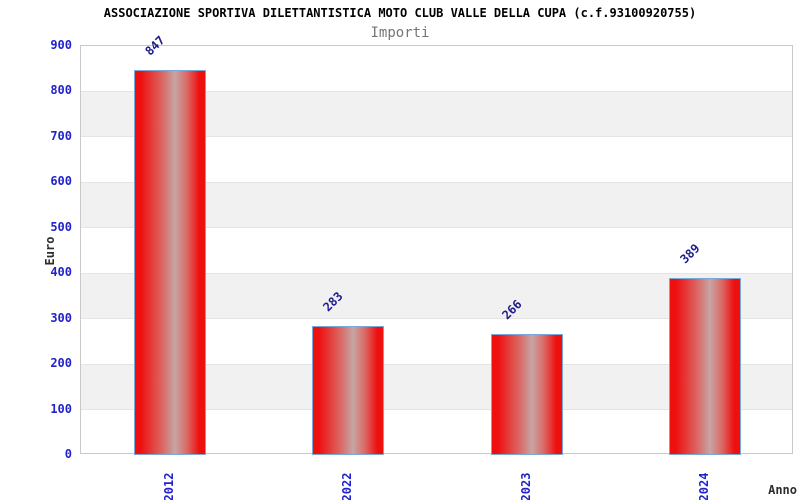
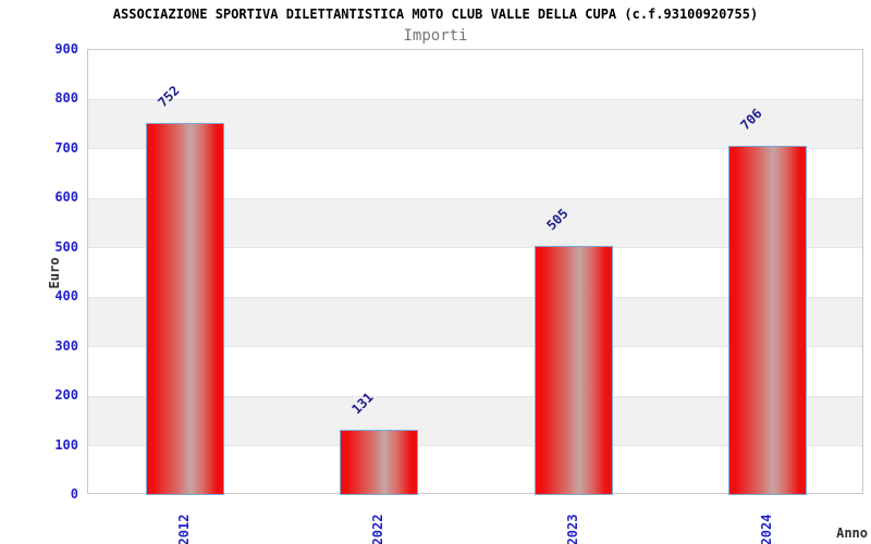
2012: 847 -> 752
2022: 283 -> 131
2023: 266 -> 505
2024: 389 -> 706
